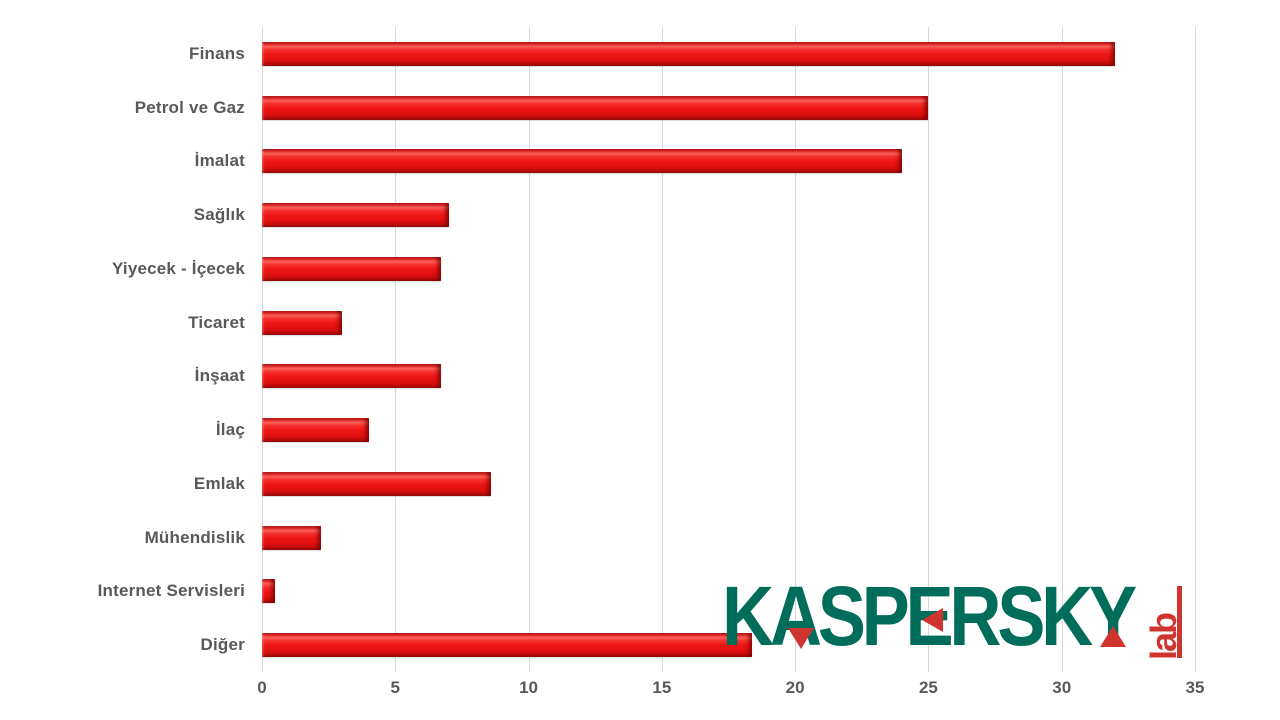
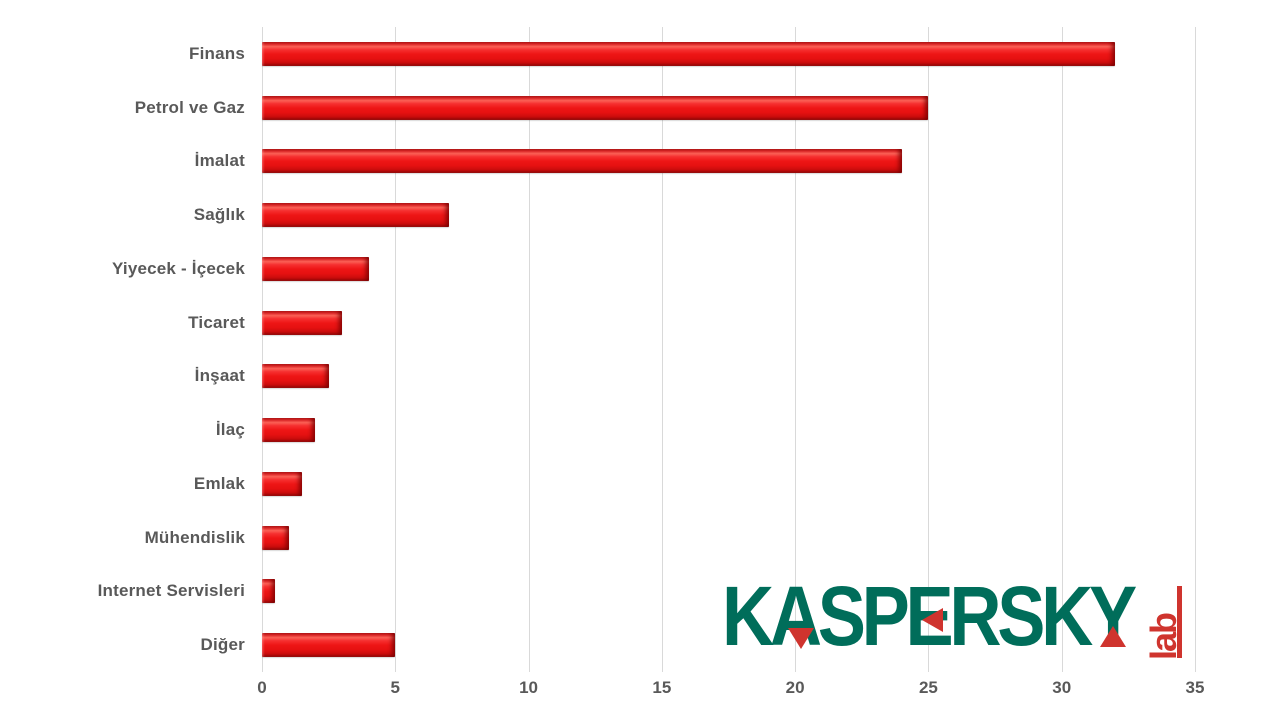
Yiyecek - İçecek: 6.7 -> 4.0
İnşaat: 6.7 -> 2.5
İlaç: 4.0 -> 2.0
Emlak: 8.6 -> 1.5
Mühendislik: 2.2 -> 1.0
Diğer: 18.4 -> 5.0
